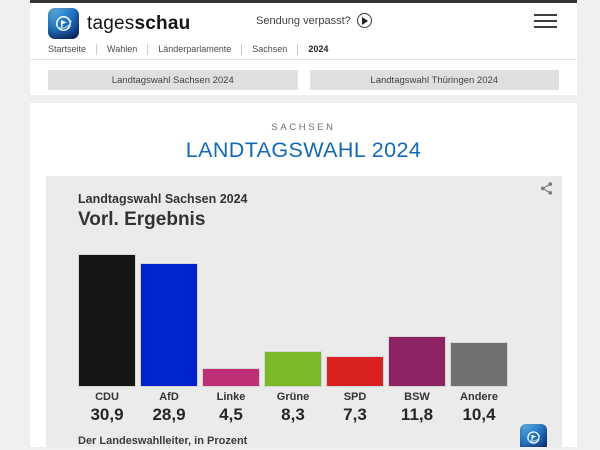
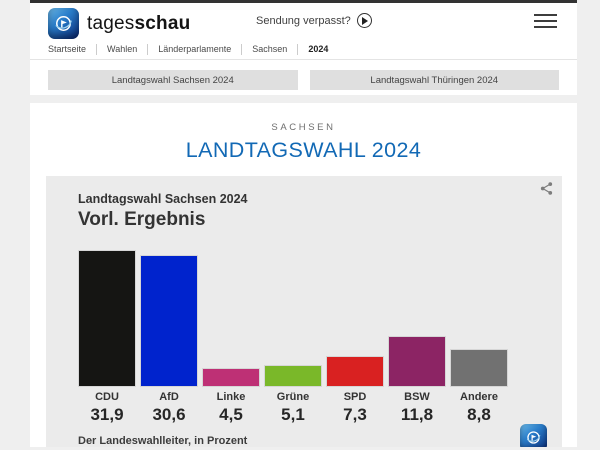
CDU: 30,9 -> 31,9
AfD: 28,9 -> 30,6
Grüne: 8,3 -> 5,1
Andere: 10,4 -> 8,8
